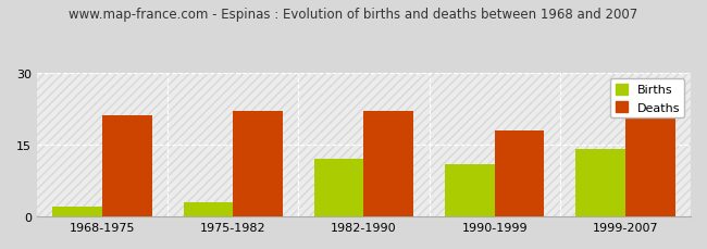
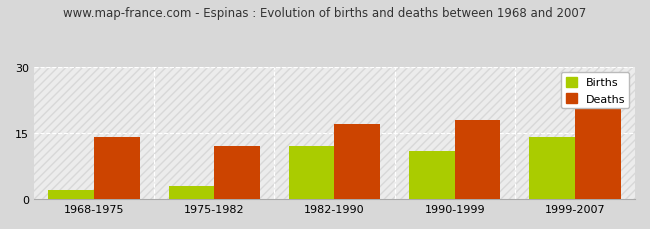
Deaths/1968-1975: 21 -> 14
Deaths/1975-1982: 22 -> 12
Deaths/1982-1990: 22 -> 17
